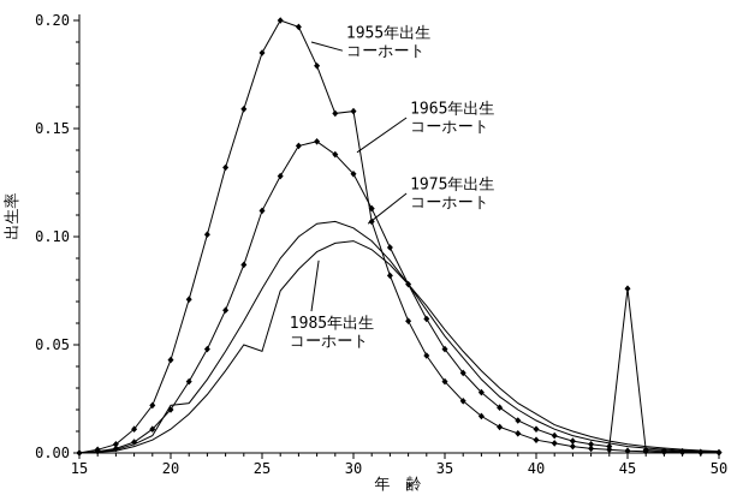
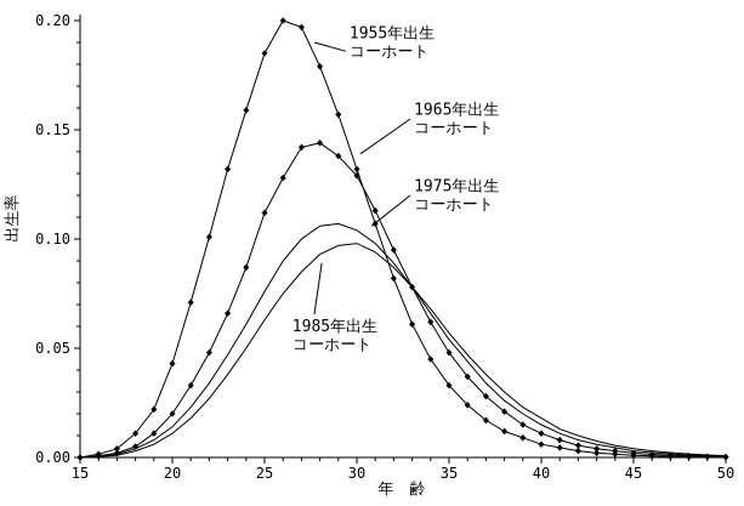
1975年出生コーホート/20: 0.022 -> 0.014
1985年出生コーホート/25: 0.047 -> 0.063
1955年出生コーホート/30: 0.158 -> 0.132
1965年出生コーホート/45: 0.076 -> 0.002
